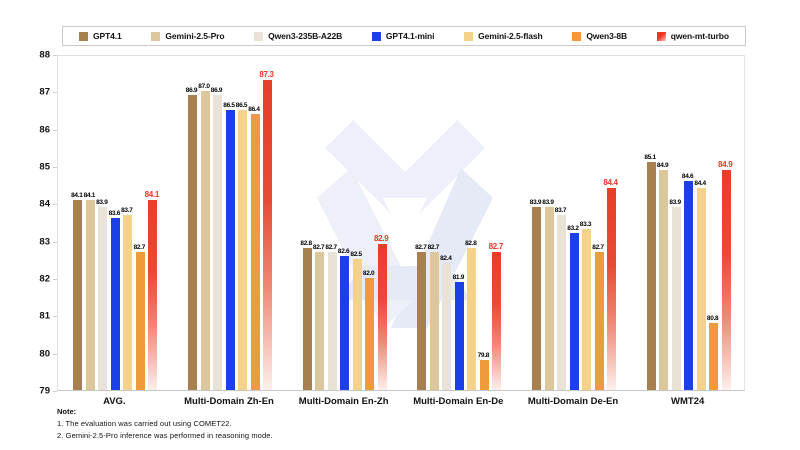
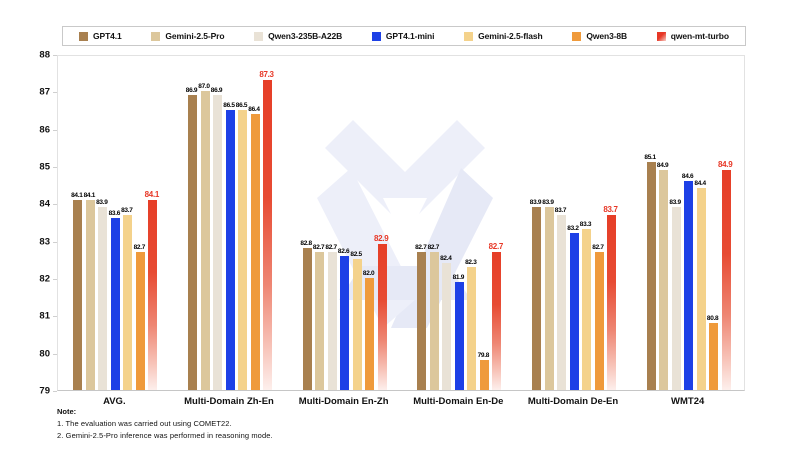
Gemini-2.5-flash/Multi-Domain En-De: 82.8 -> 82.3
qwen-mt-turbo/Multi-Domain De-En: 84.4 -> 83.7
